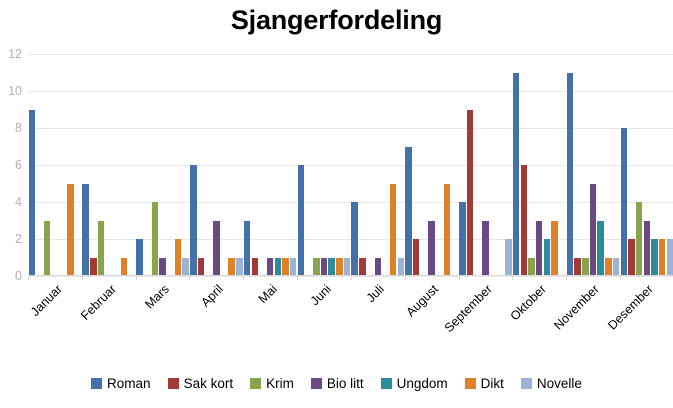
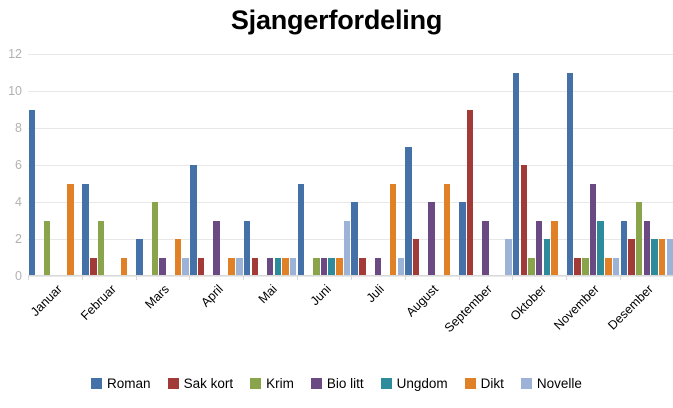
Roman/Juni: 6 -> 5
Novelle/Juni: 1 -> 3
Bio litt/August: 3 -> 4
Roman/Desember: 8 -> 3
